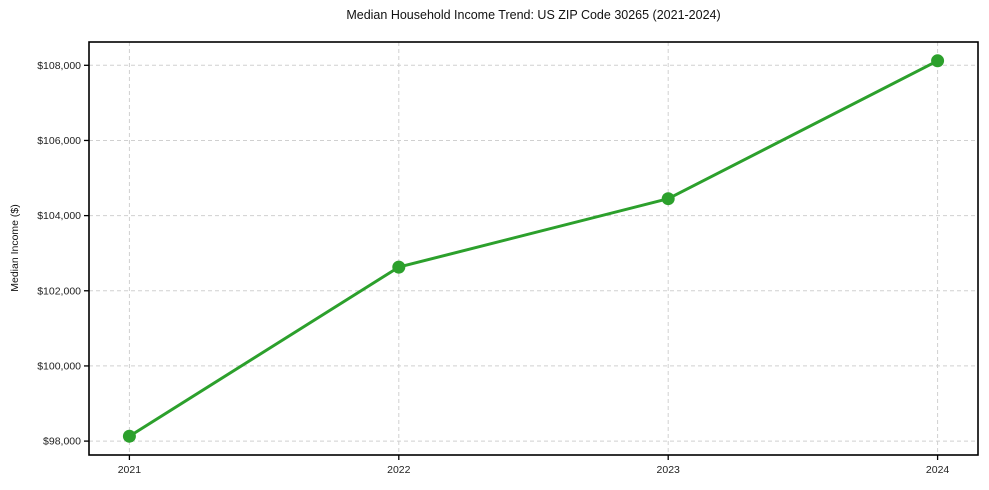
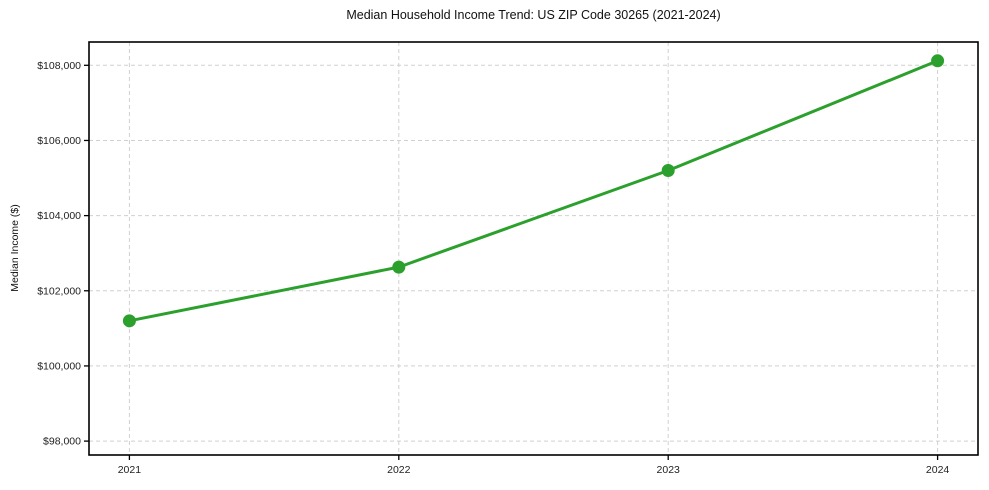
2021: $98100 -> $101200
2023: $104400 -> $105200
